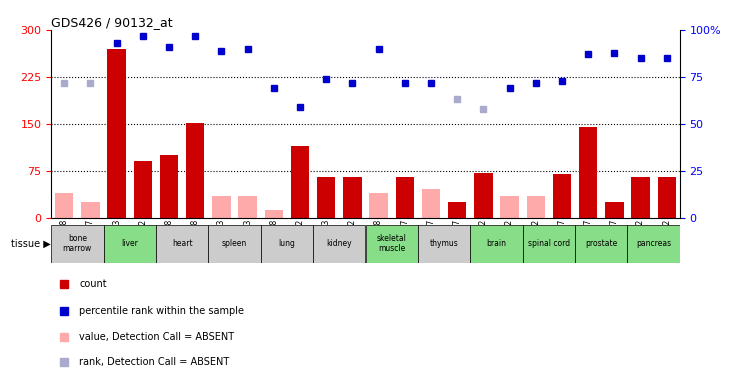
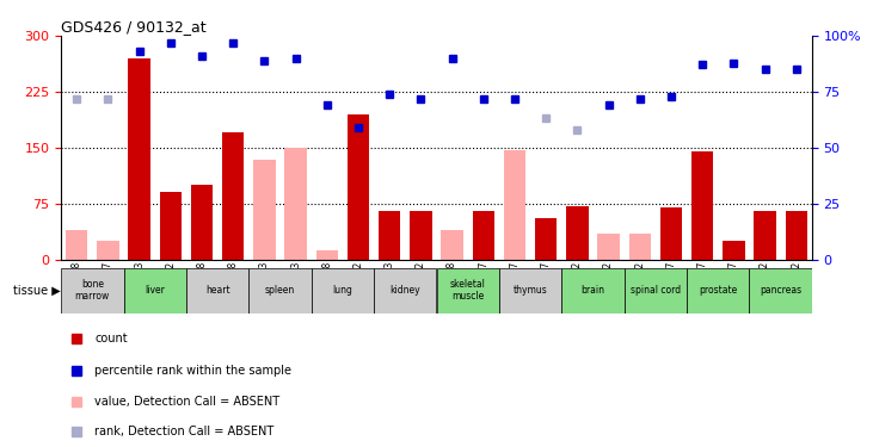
GSM12668: 152 -> 170
GSM12653: 35 -> 134
GSM12673: 35 -> 150
GSM12702: 115 -> 194
GSM12687: 45 -> 146
GSM12717: 25 -> 56
